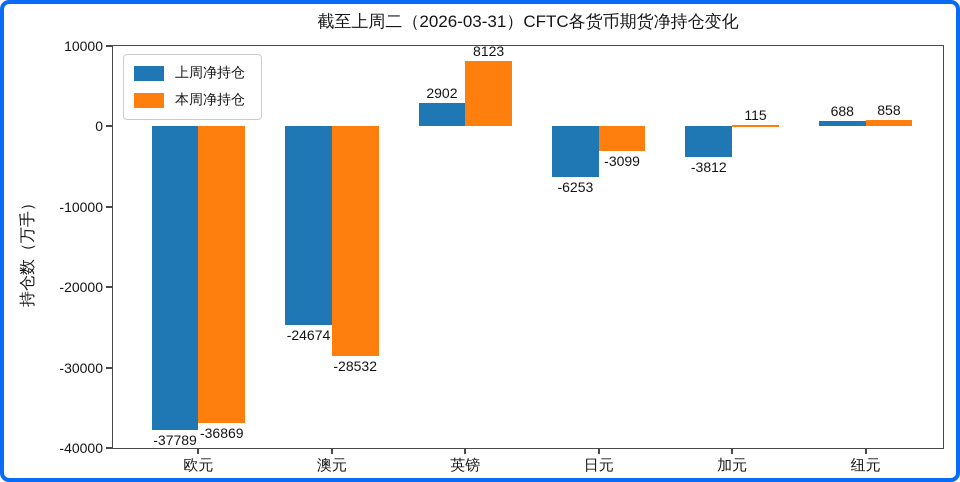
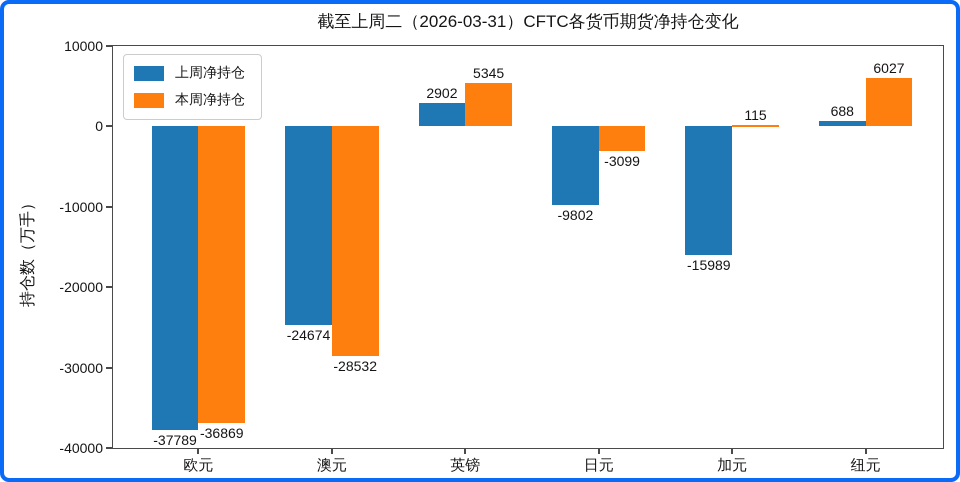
本周净持仓/英镑: 8123 -> 5345
上周净持仓/日元: -6253 -> -9802
上周净持仓/加元: -3812 -> -15989
本周净持仓/纽元: 858 -> 6027
